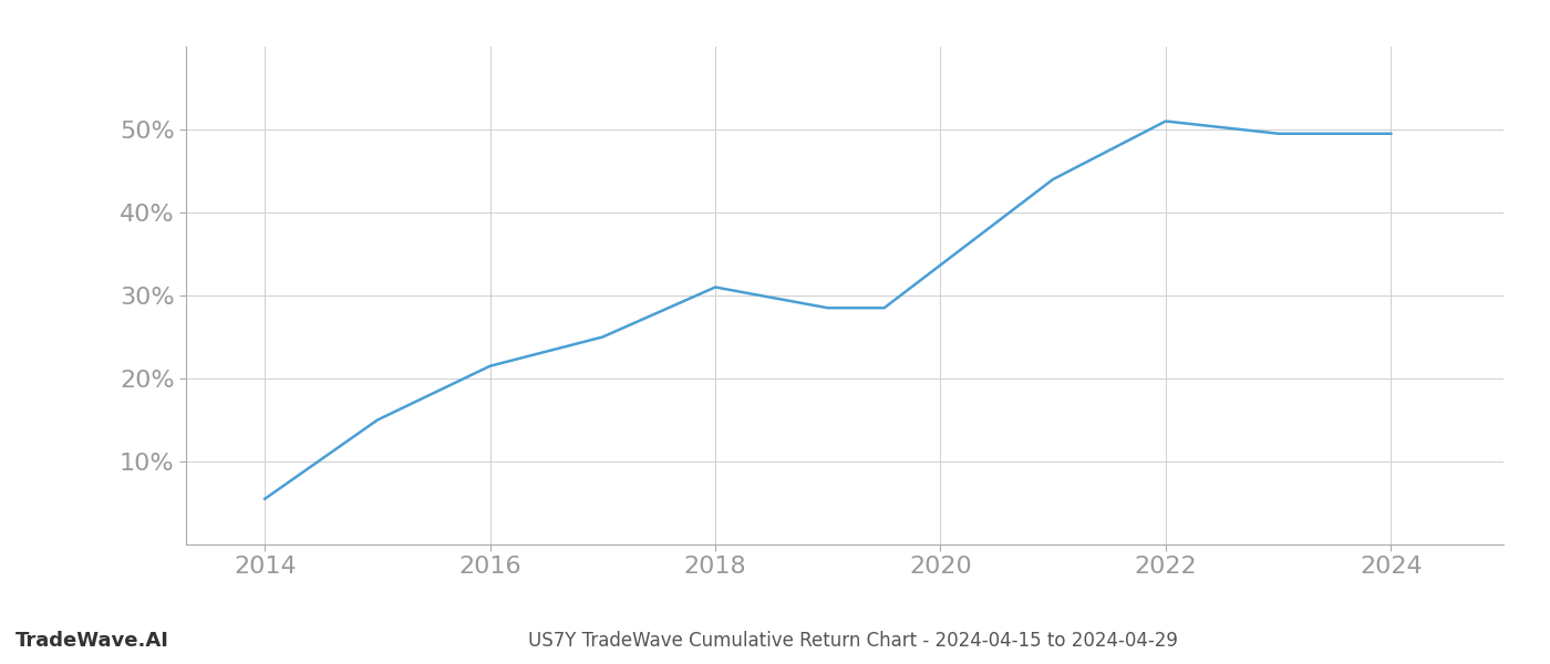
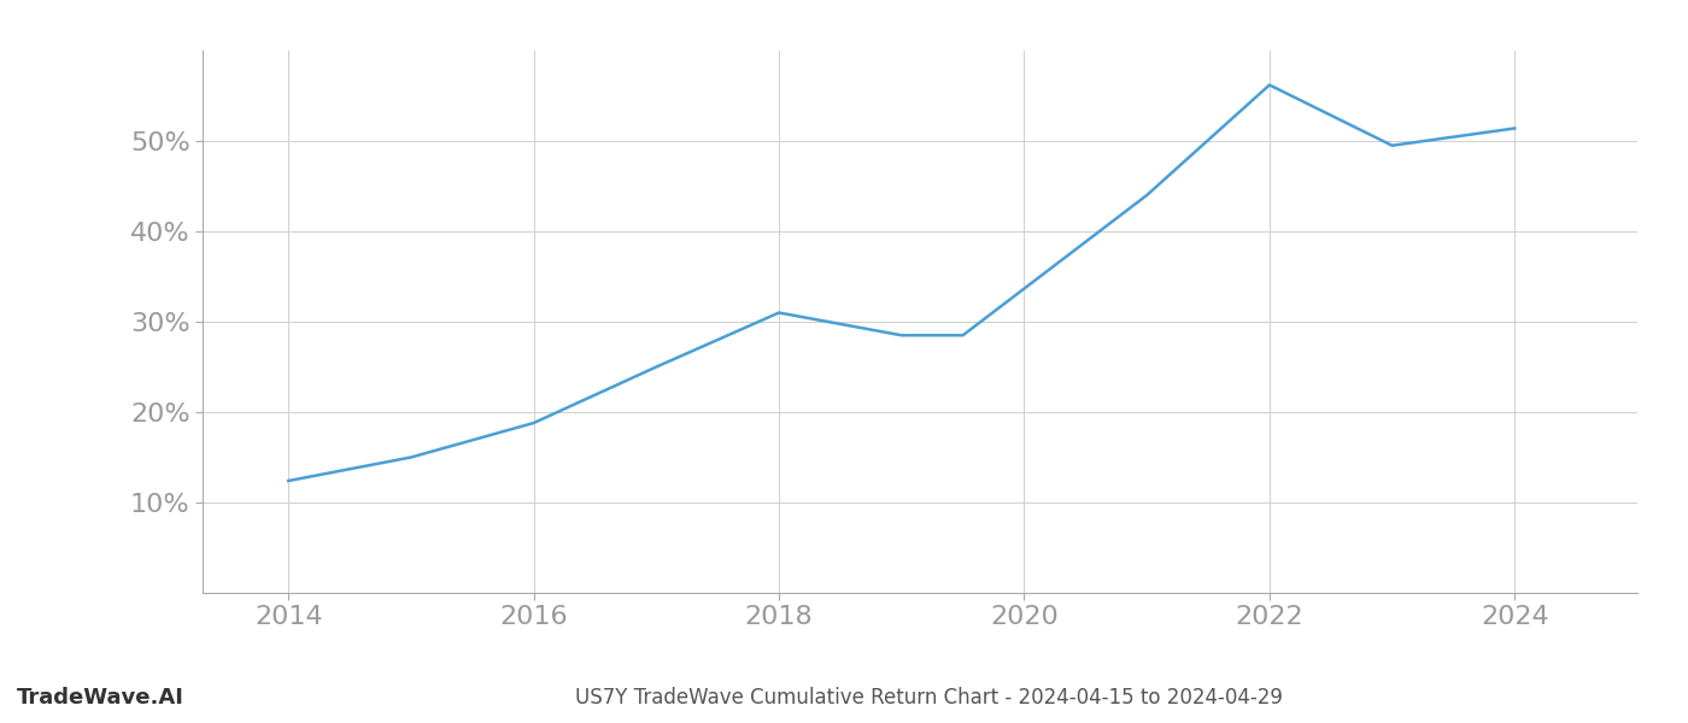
2014: 5.5% -> 12.4%
2016: 21.5% -> 18.8%
2022: 51.0% -> 56.2%
2024: 49.5% -> 51.4%
